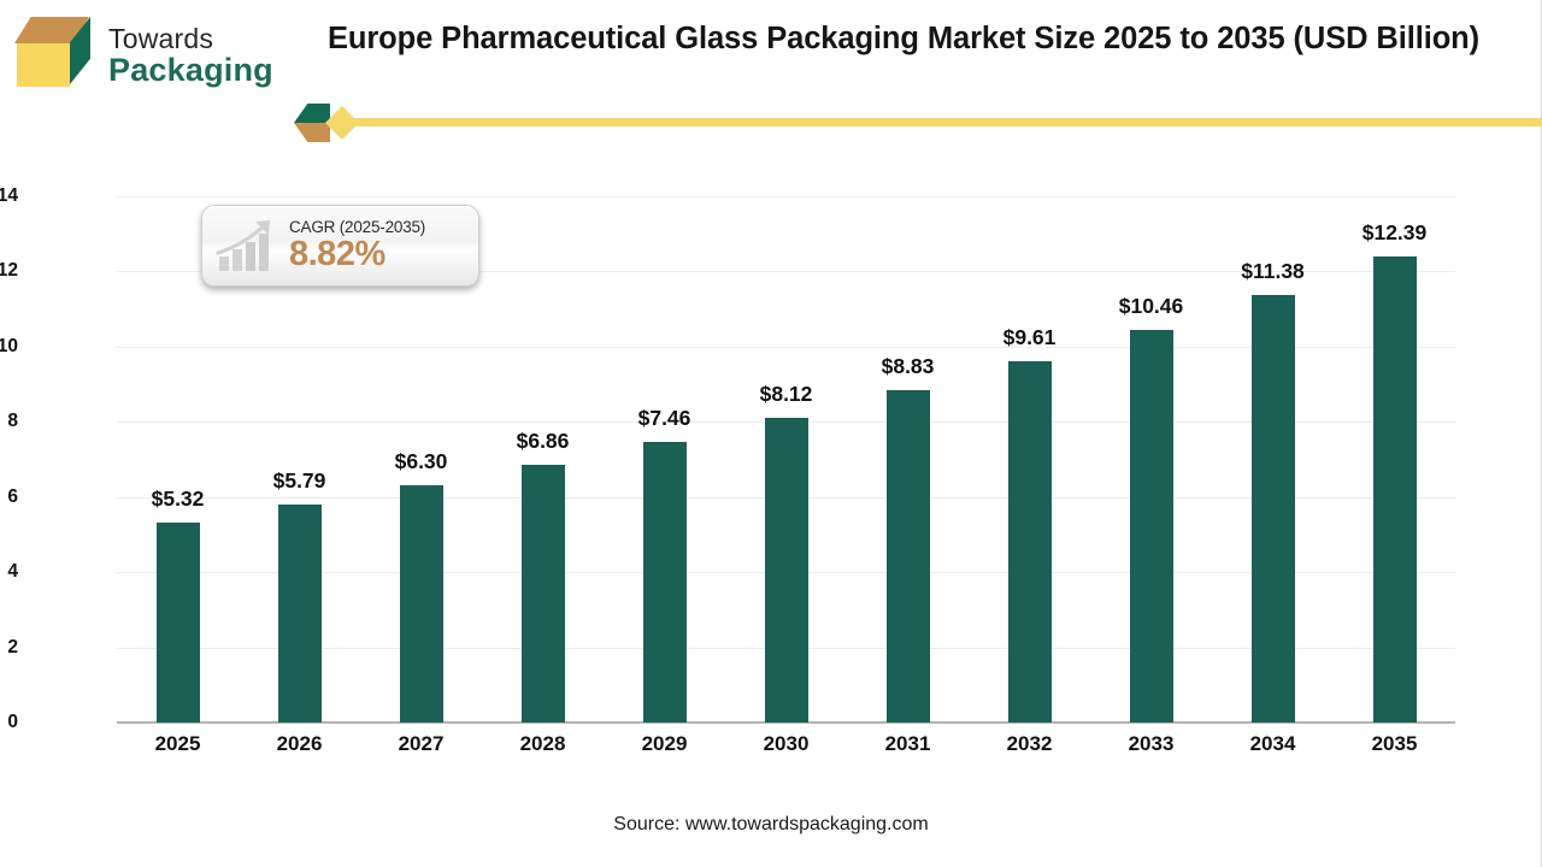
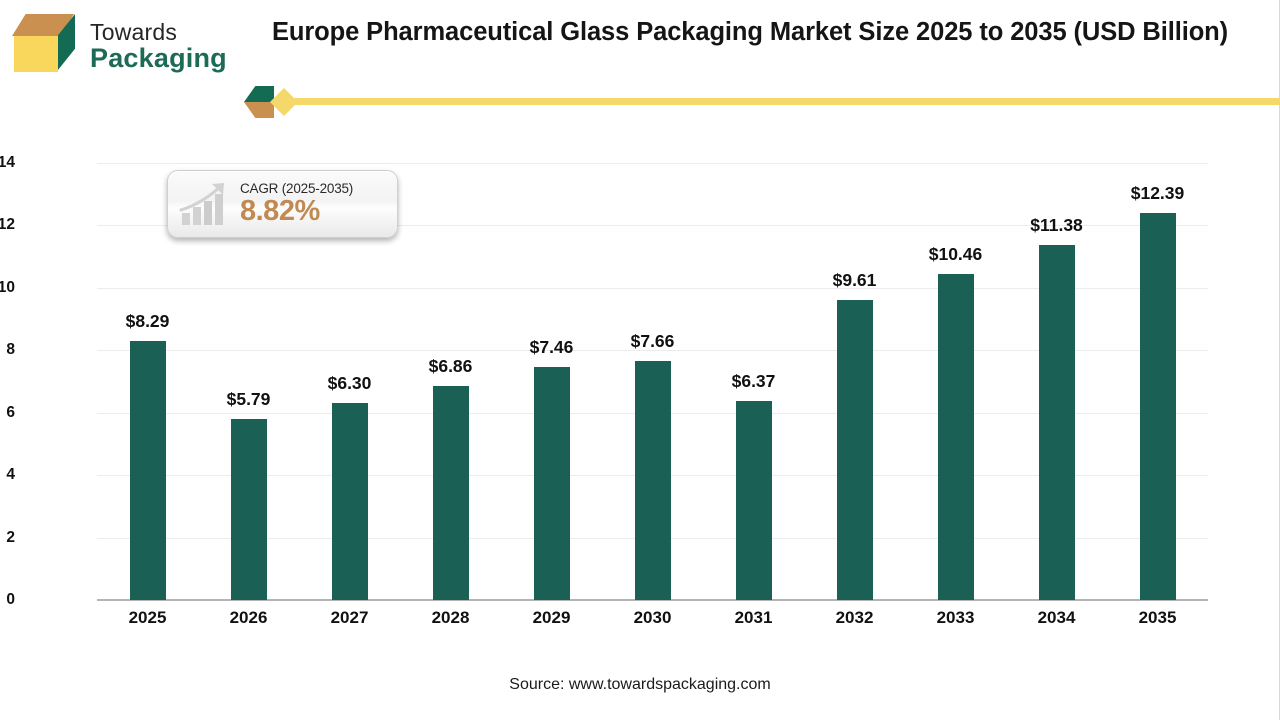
2025: $5.32 -> $8.29
2030: $8.12 -> $7.66
2031: $8.83 -> $6.37
